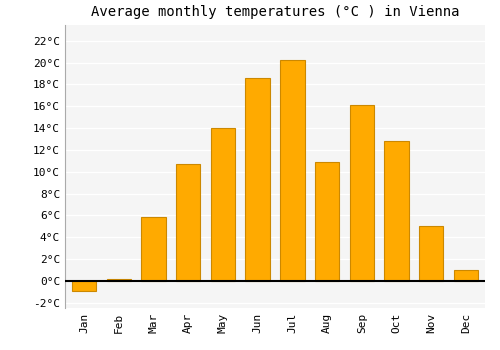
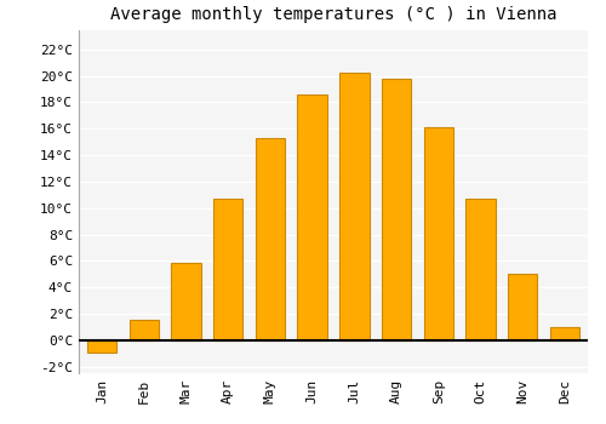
Feb: 0.2°C -> 1.5°C
May: 14.0°C -> 15.3°C
Aug: 10.9°C -> 19.8°C
Oct: 12.8°C -> 10.7°C
